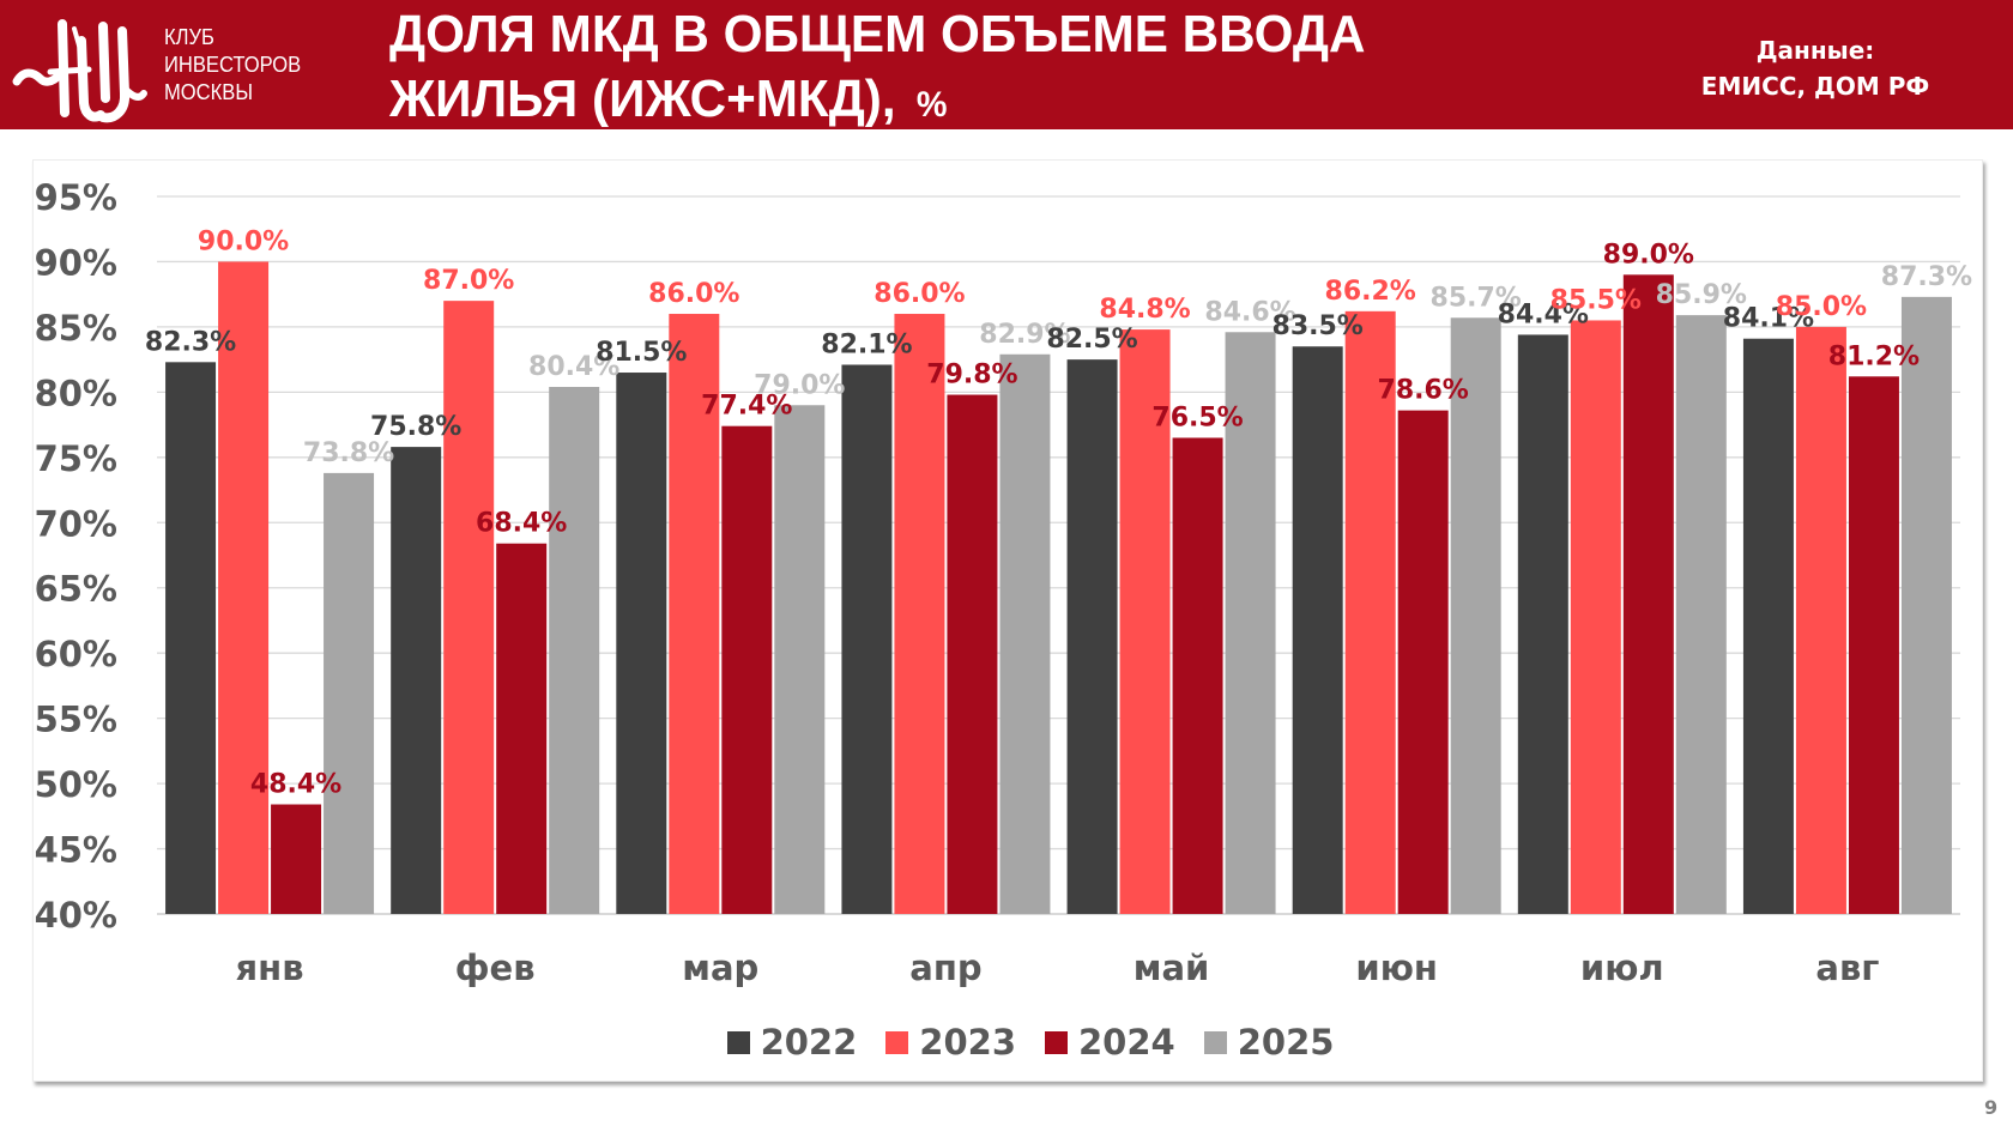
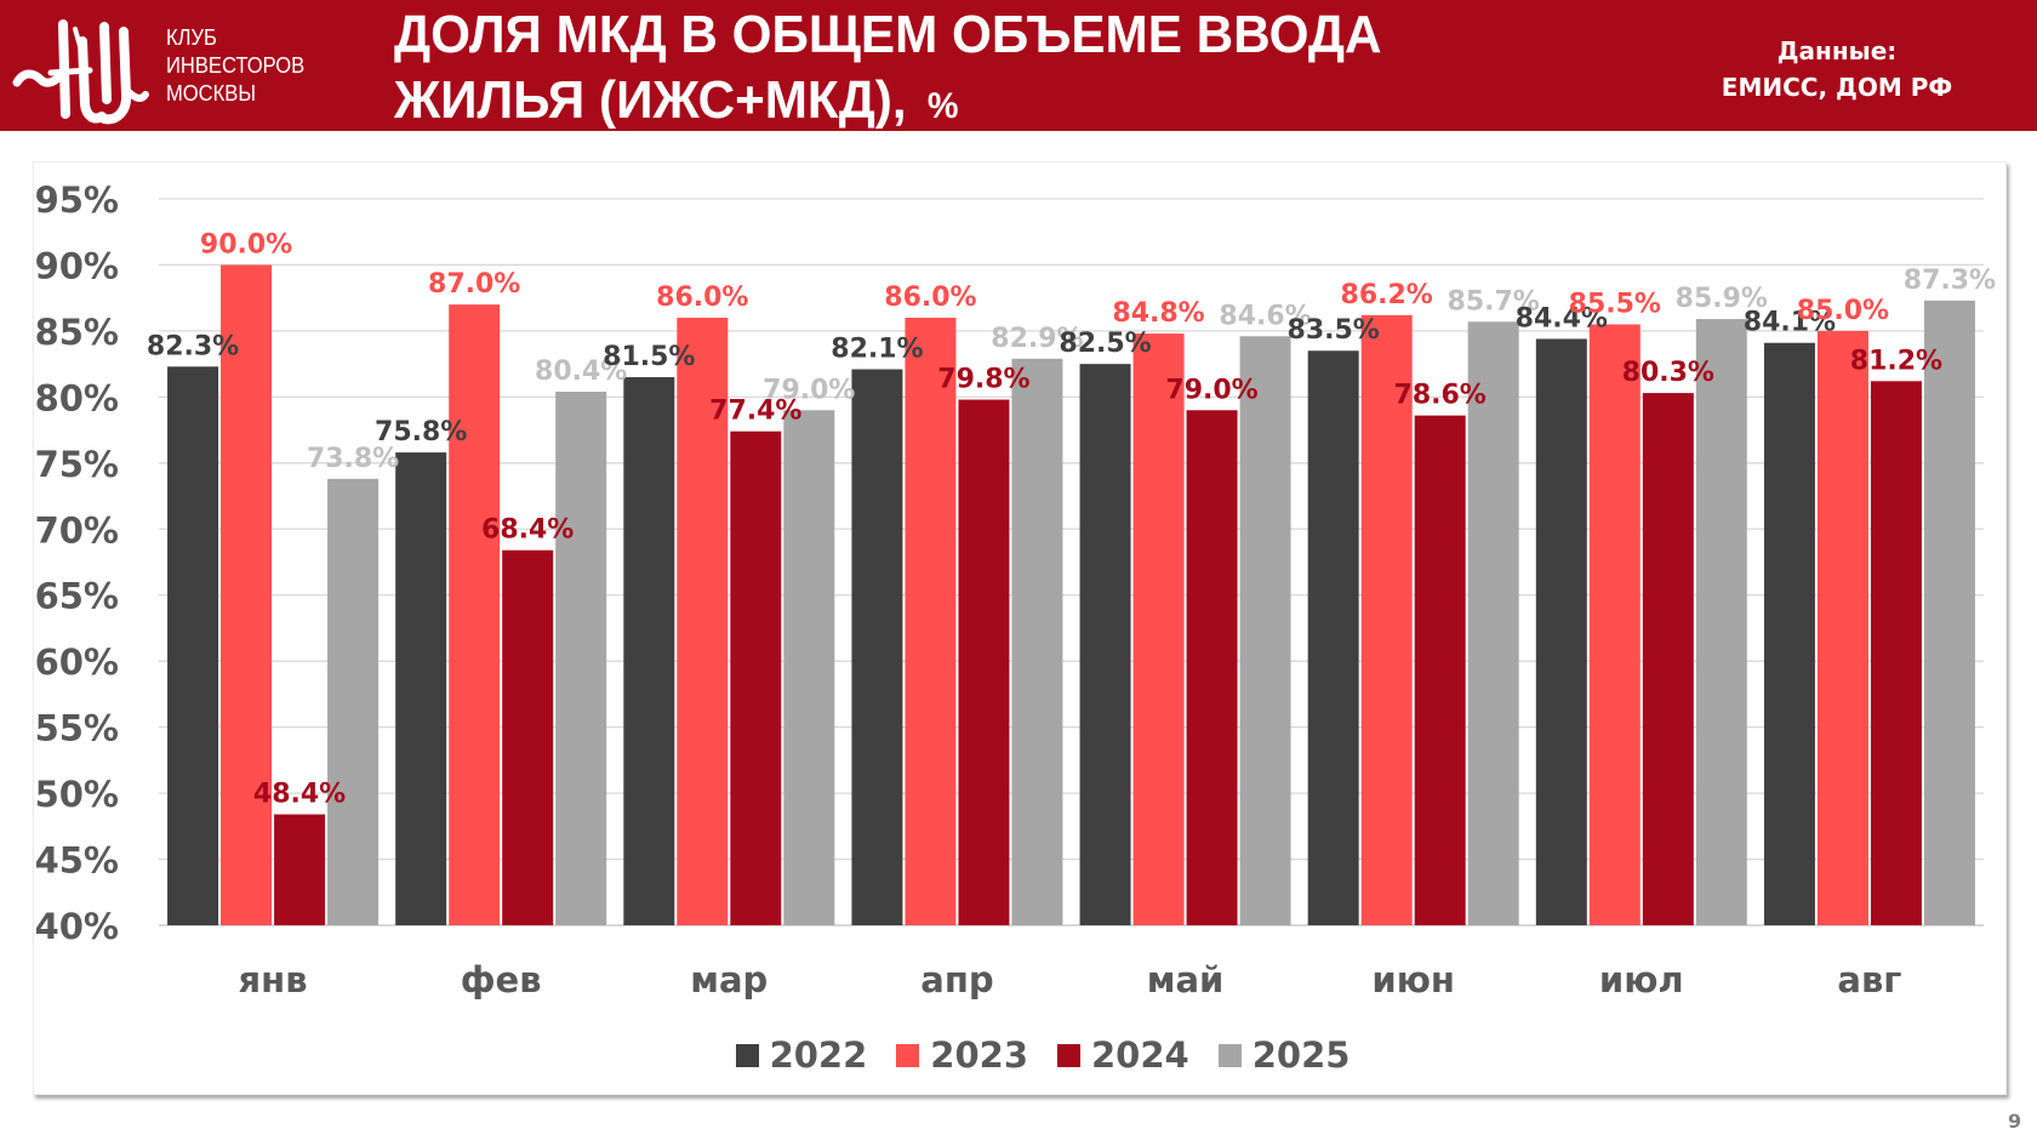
2024/май: 76.5% -> 79.0%
2024/июл: 89.0% -> 80.3%
